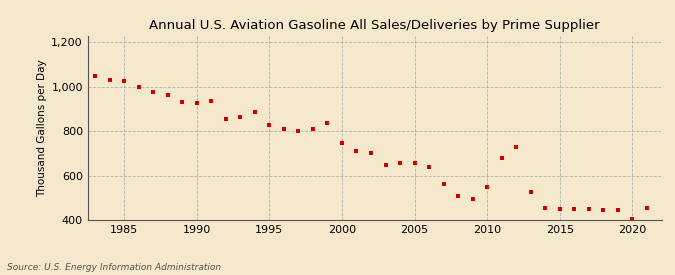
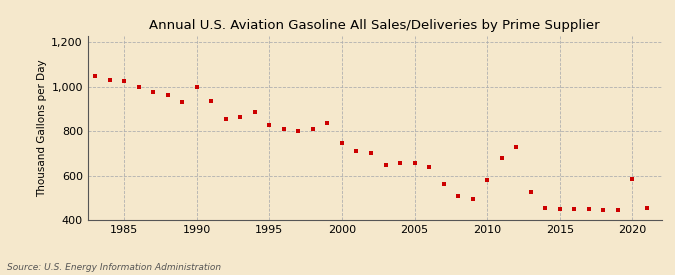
1990: 928 -> 1,000
2010: 548 -> 580
2020: 405 -> 585
